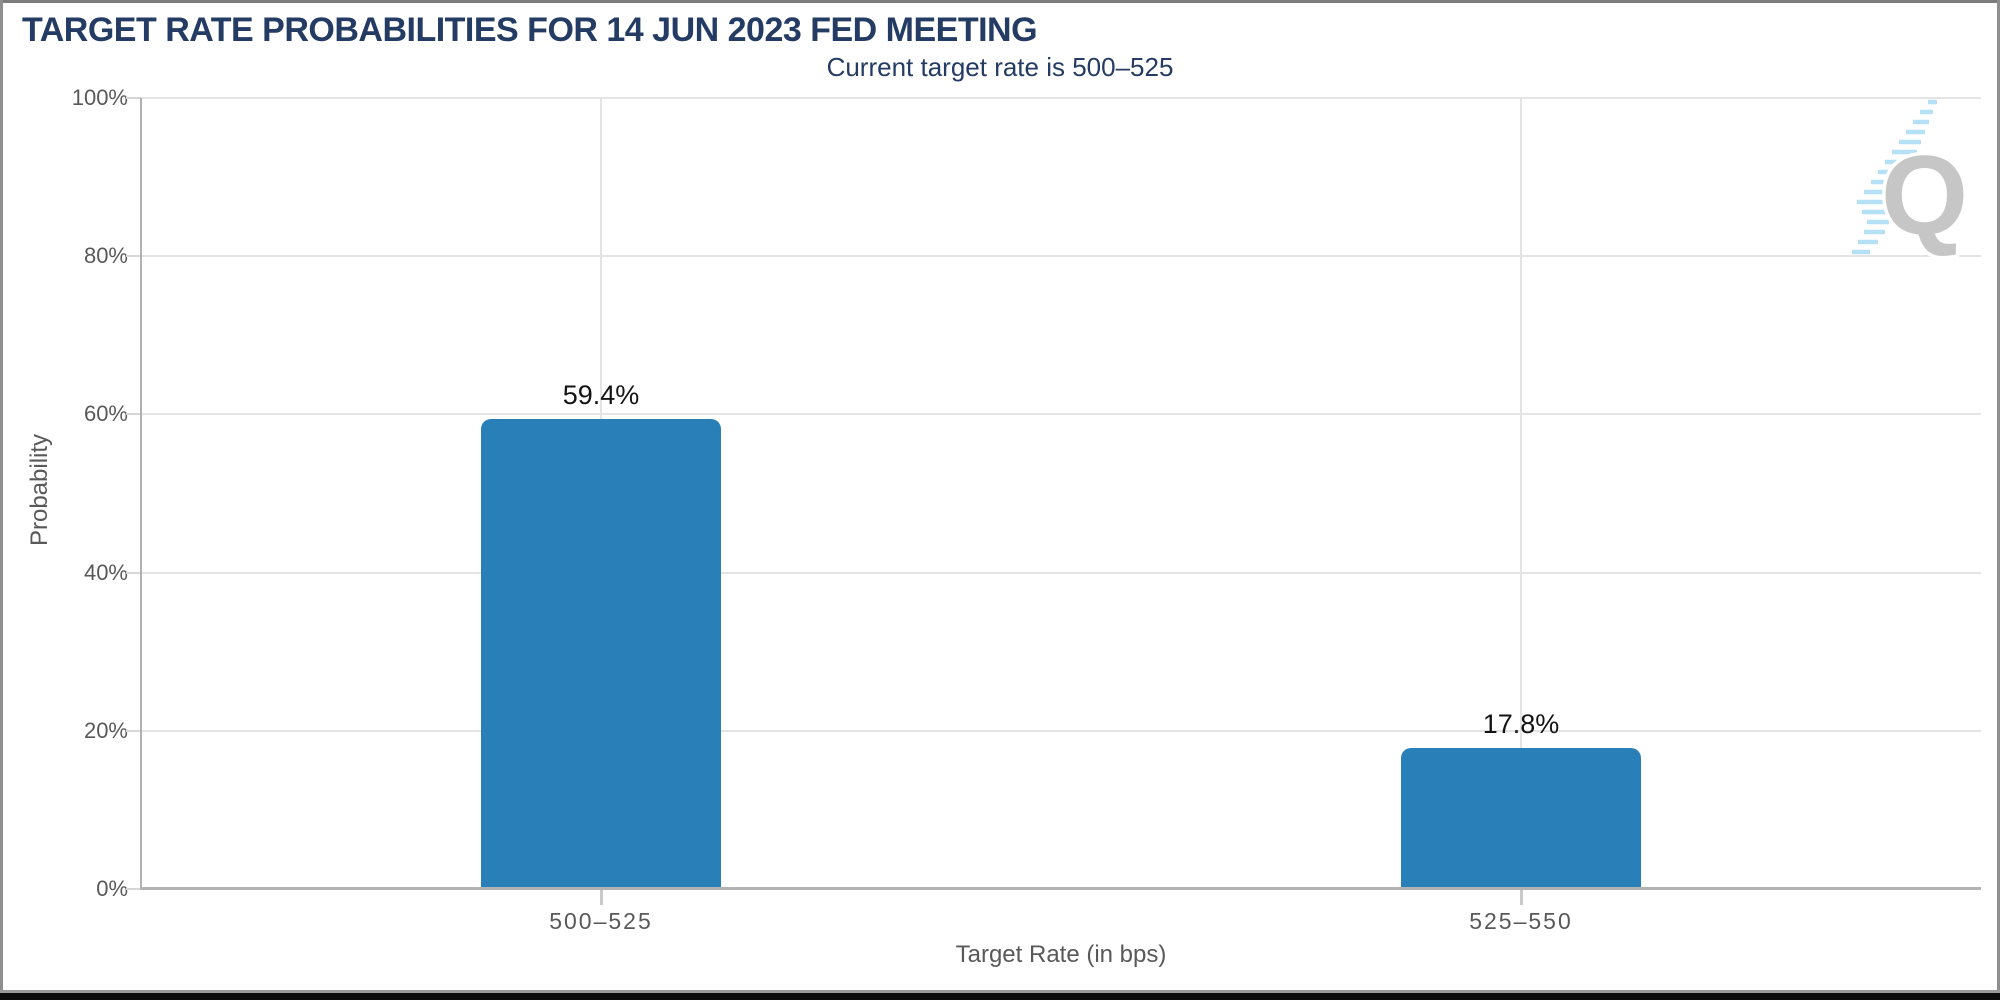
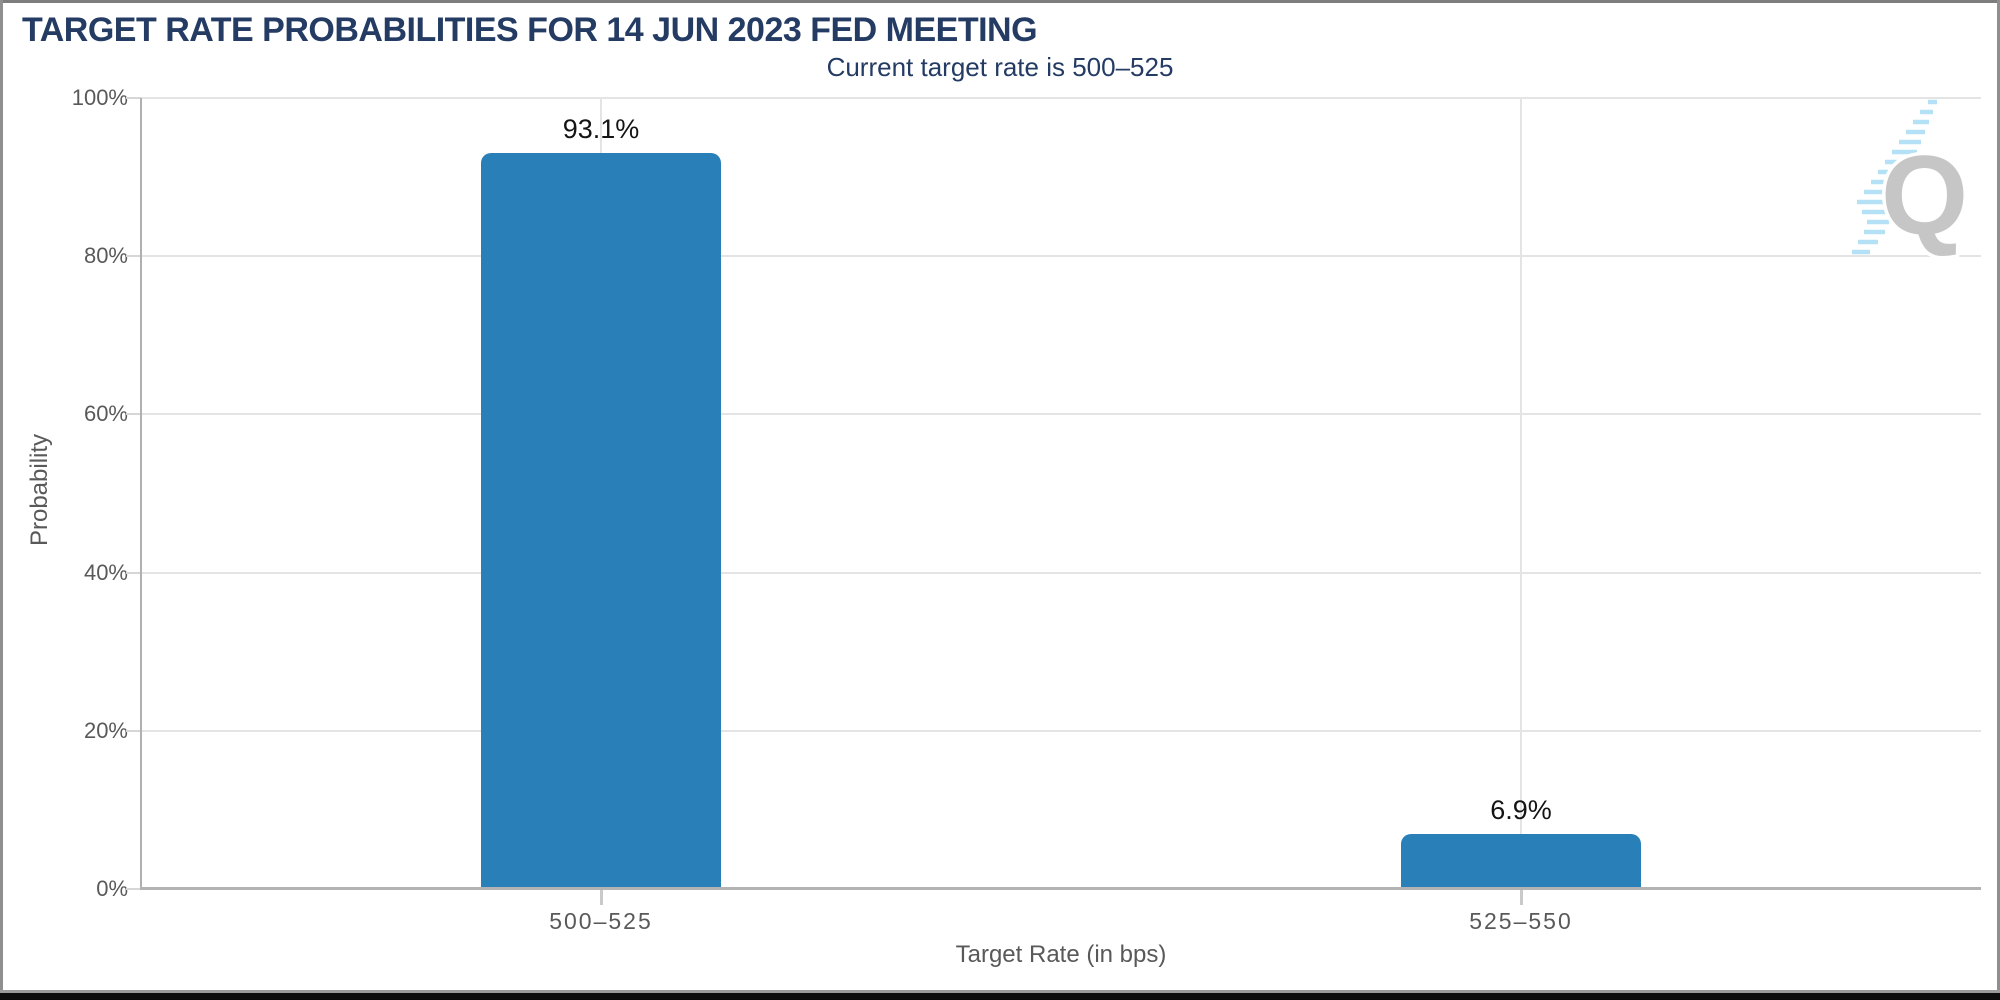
500–525: 59.4% -> 93.1%
525–550: 17.8% -> 6.9%
